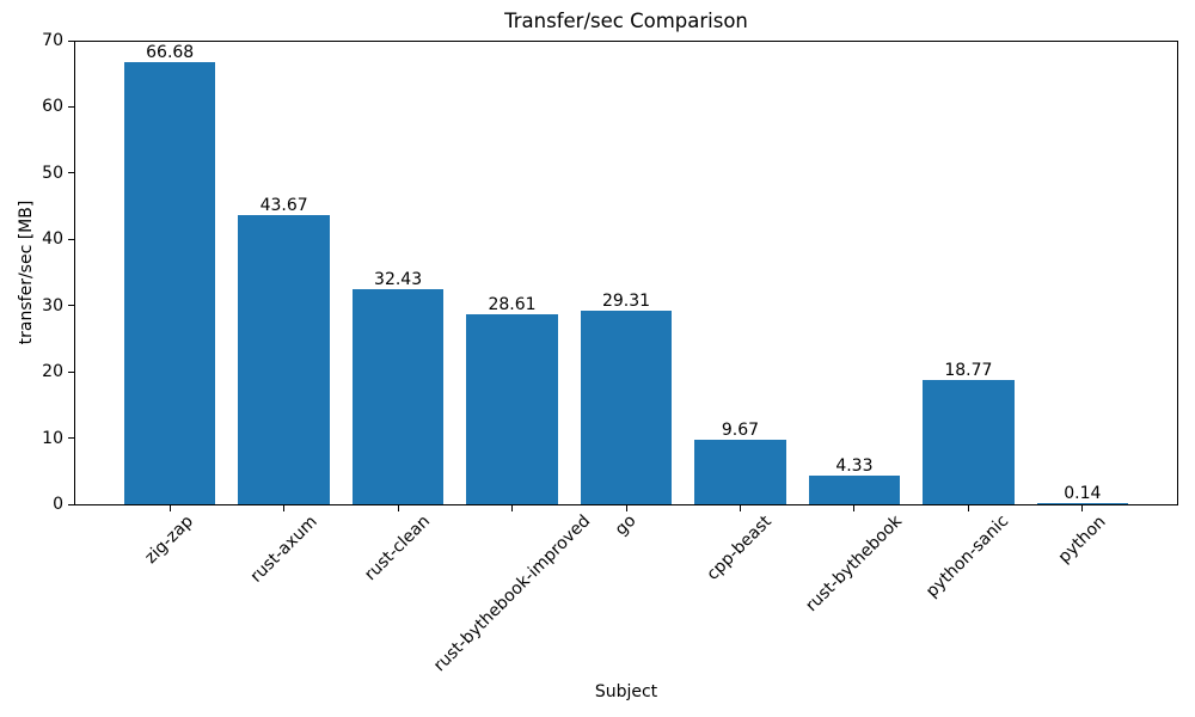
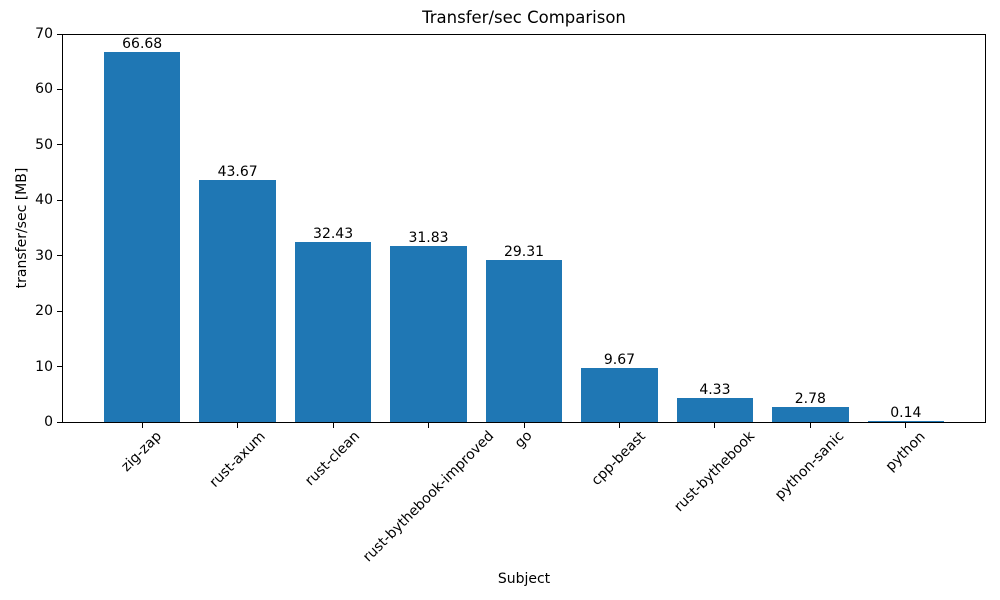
rust-bythebook-improved: 28.61 -> 31.83
python-sanic: 18.77 -> 2.78
